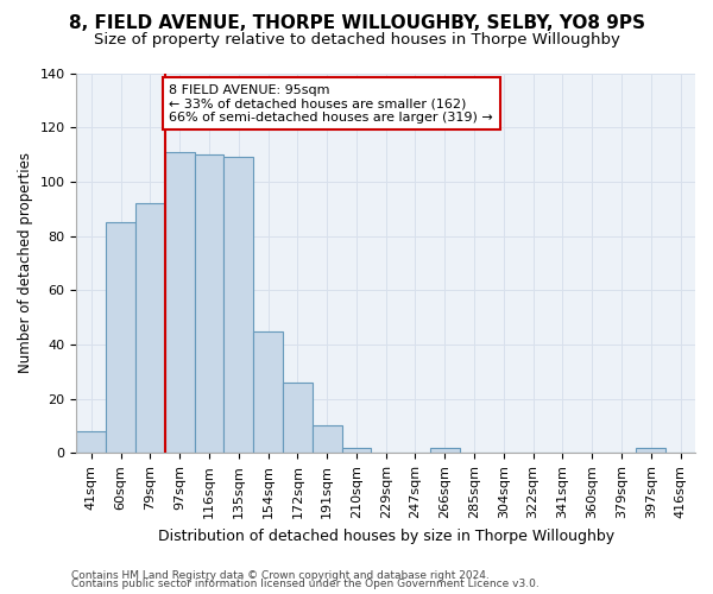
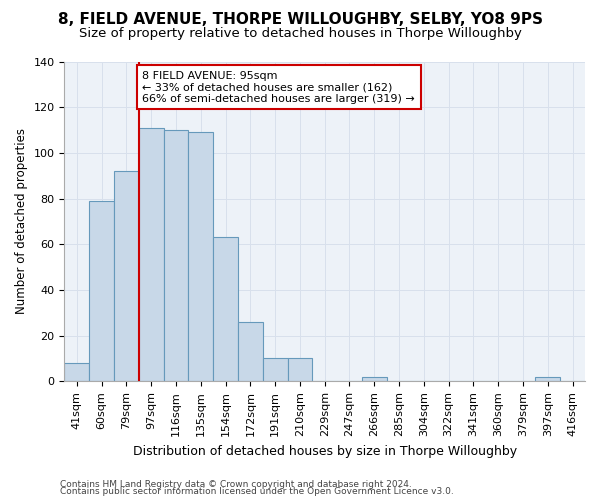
60sqm: 85 -> 79
154sqm: 45 -> 63
210sqm: 2 -> 10
